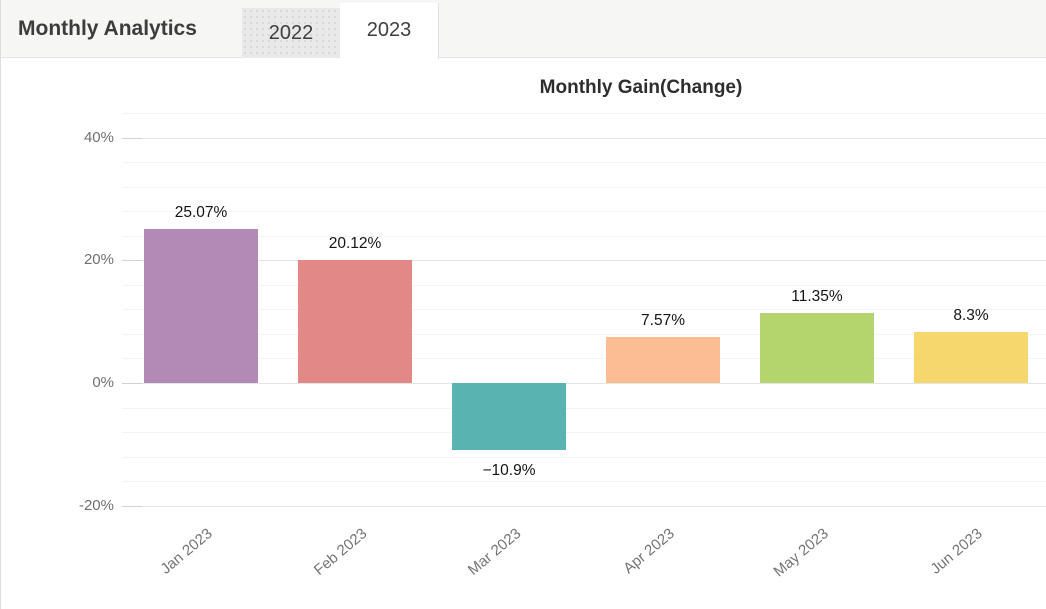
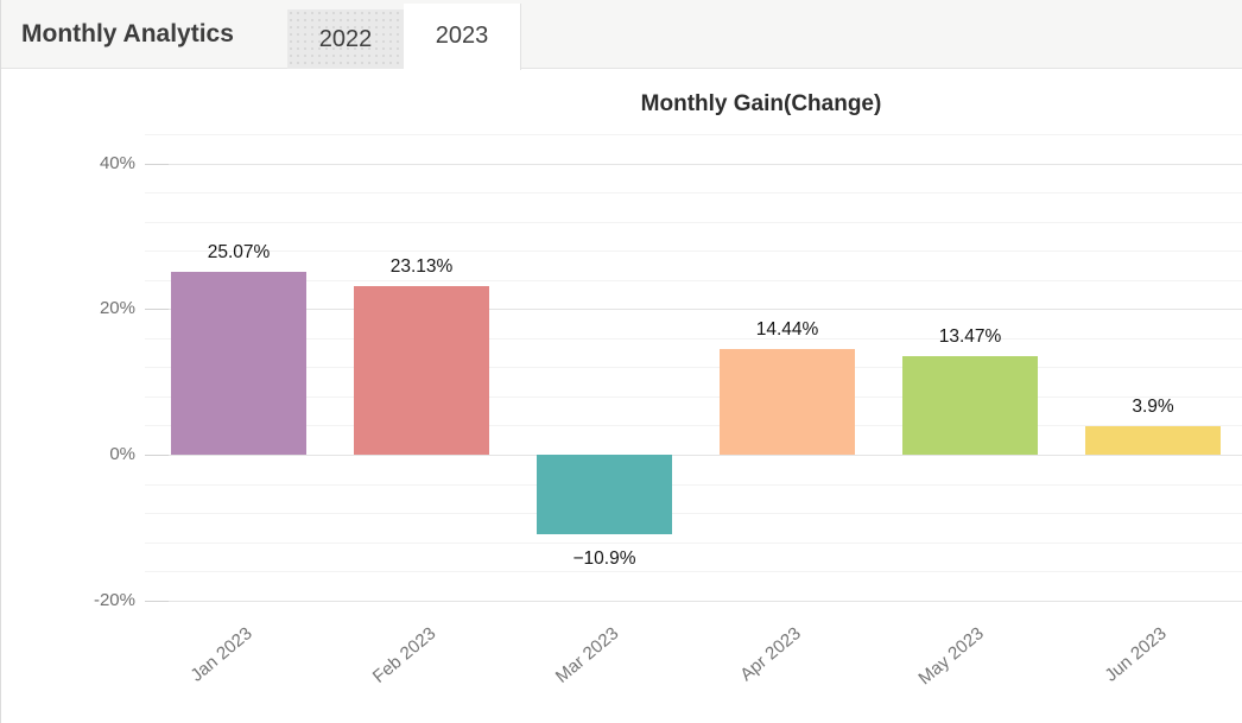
Feb 2023: 20.12% -> 23.13%
Apr 2023: 7.57% -> 14.44%
May 2023: 11.35% -> 13.47%
Jun 2023: 8.3% -> 3.9%
